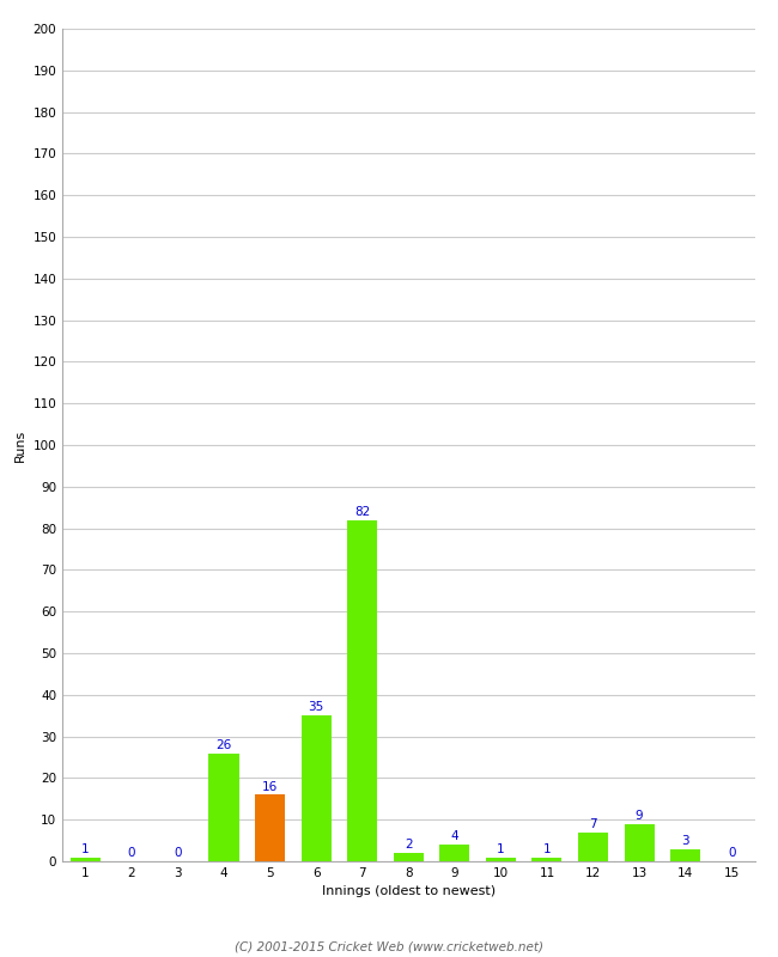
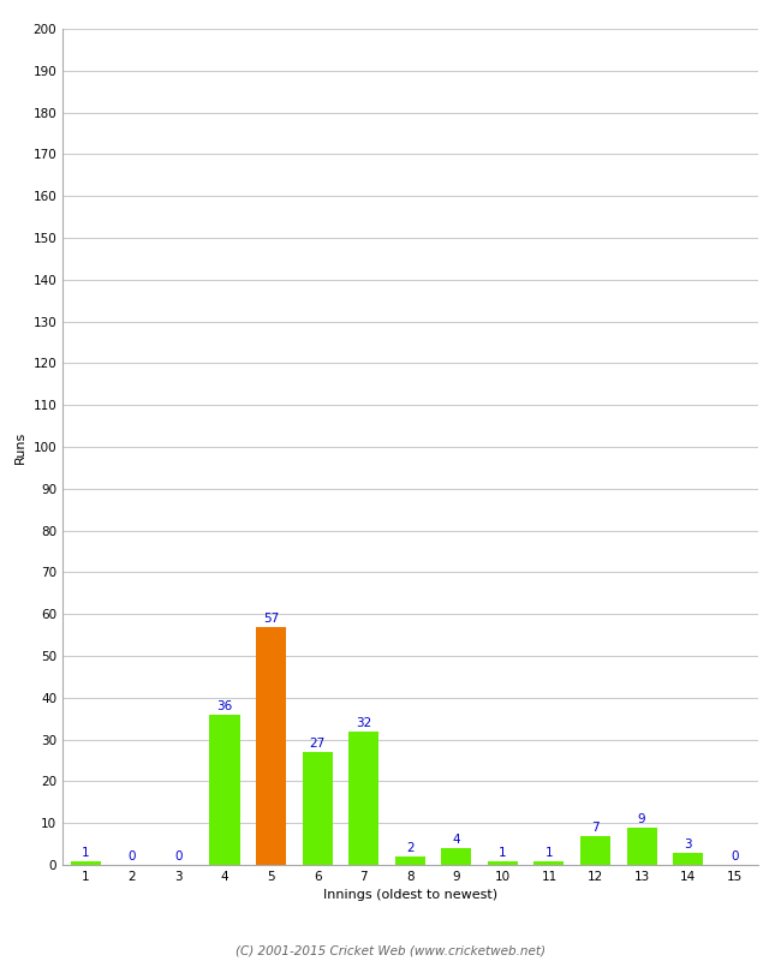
4: 26 -> 36
5: 16 -> 57
6: 35 -> 27
7: 82 -> 32
